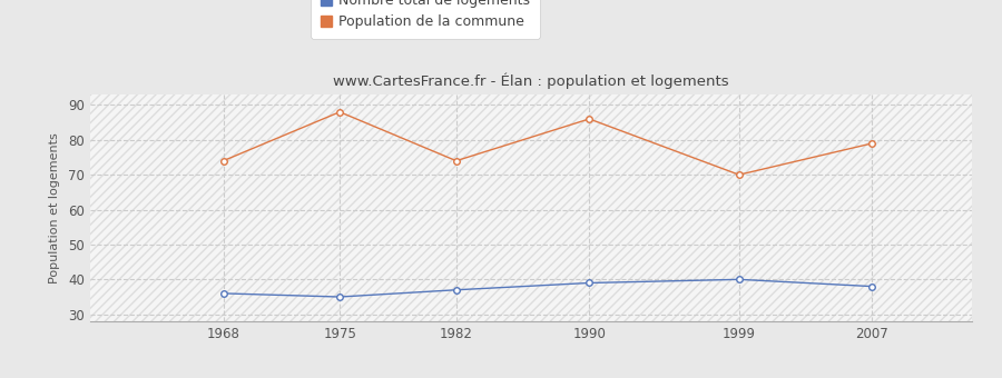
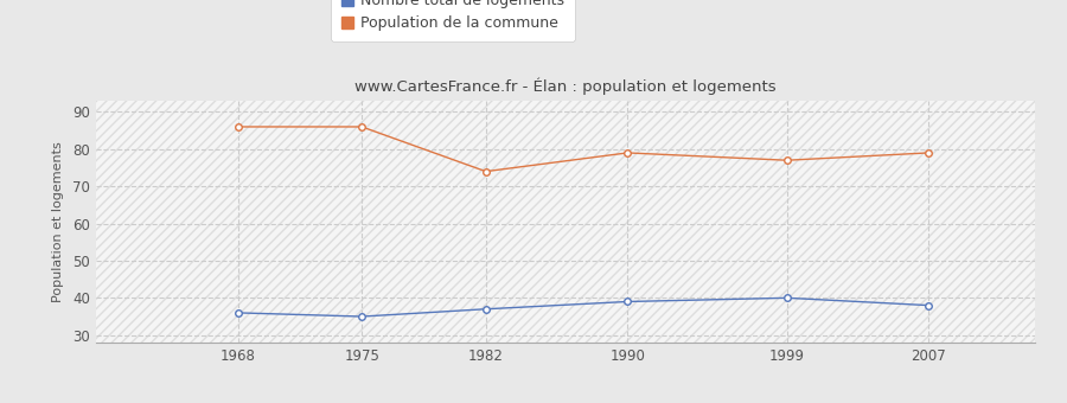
Population de la commune/1968: 74 -> 86
Population de la commune/1975: 88 -> 86
Population de la commune/1990: 86 -> 79
Population de la commune/1999: 70 -> 77
